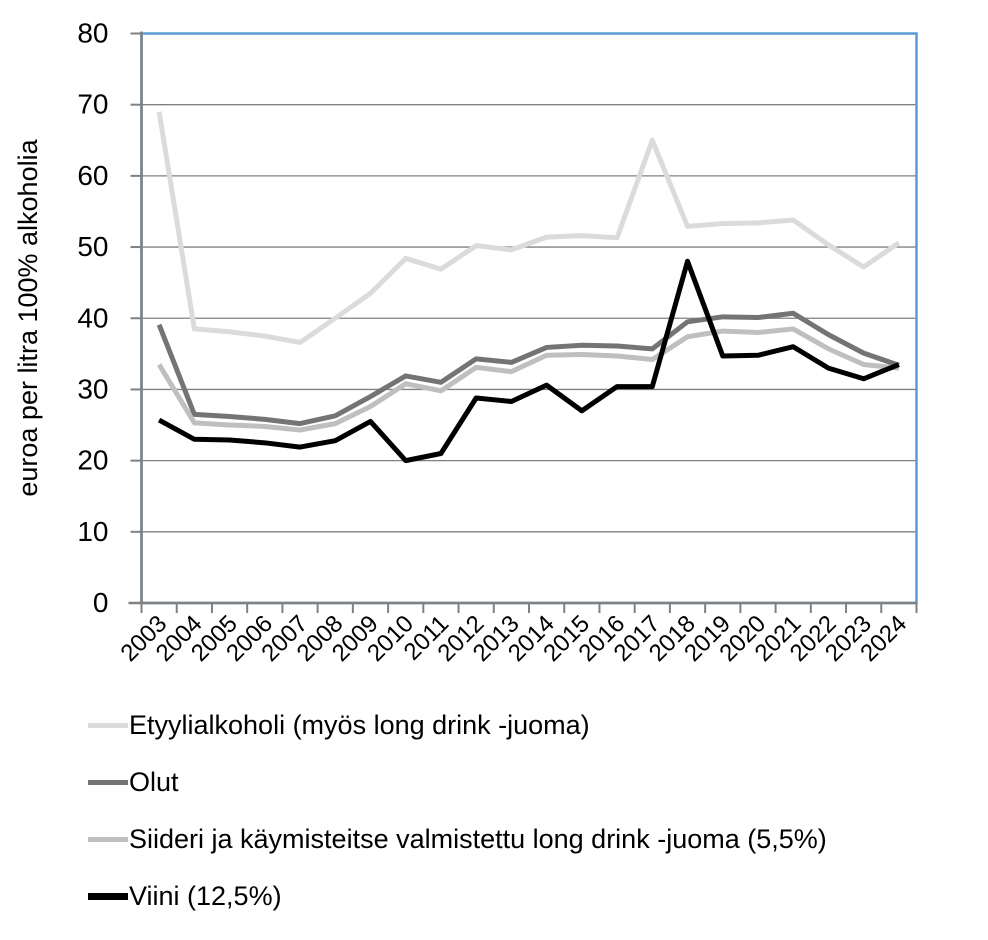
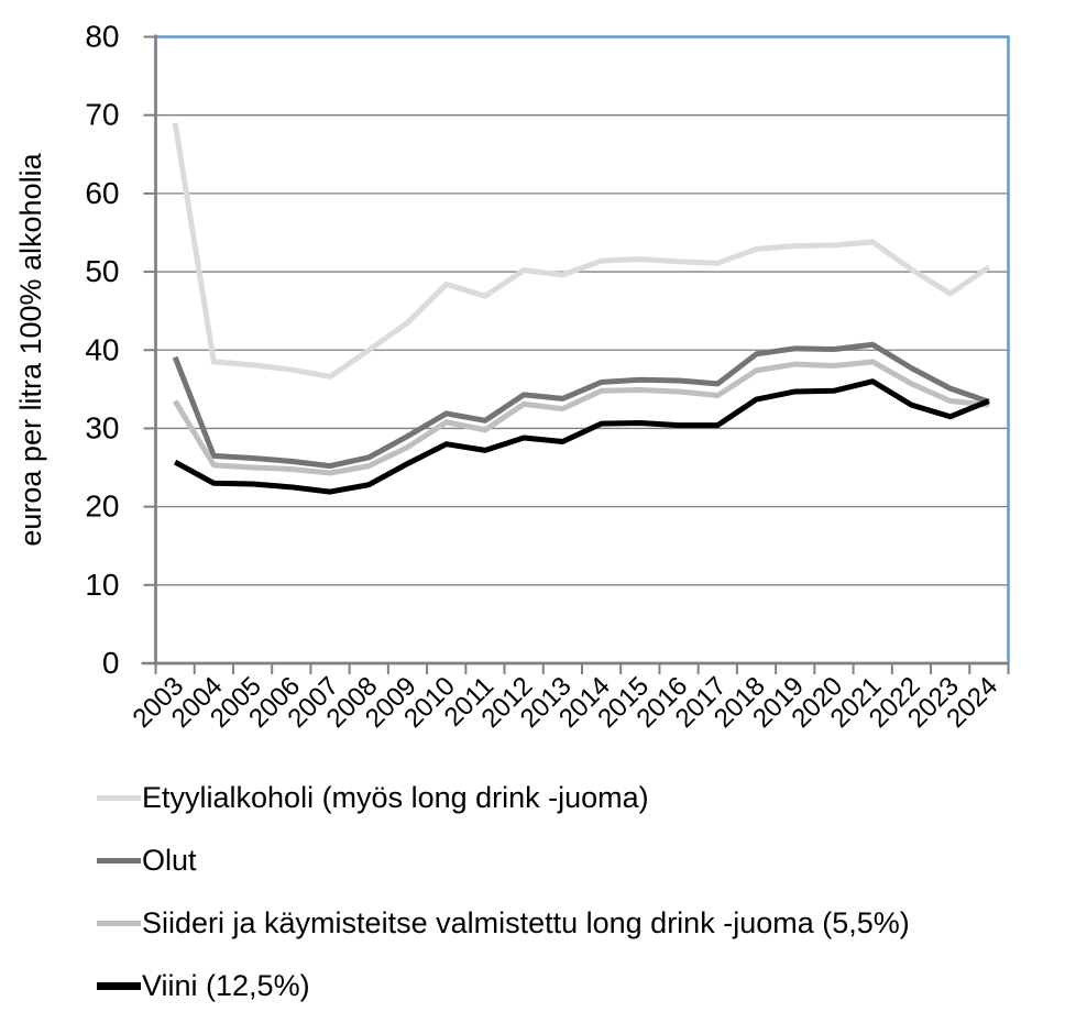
Viini (12,5%)/2010: 20 -> 28
Viini (12,5%)/2011: 21 -> 27
Viini (12,5%)/2015: 27 -> 31
Etyylialkoholi (myös long drink -juoma)/2017: 65 -> 51
Viini (12,5%)/2018: 48 -> 34
